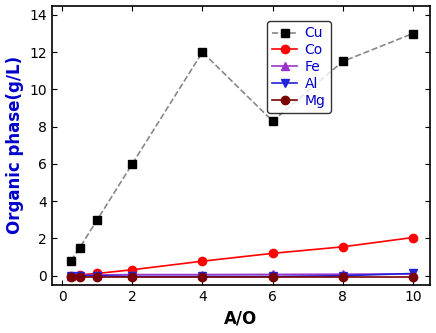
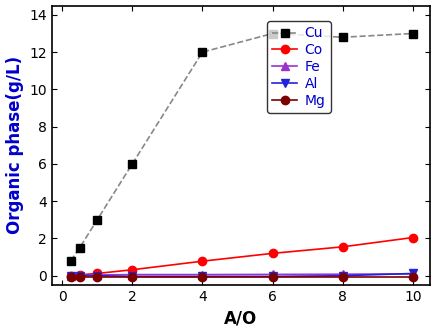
Cu/6: 8.3 -> 13.0
Cu/8: 11.5 -> 12.8
